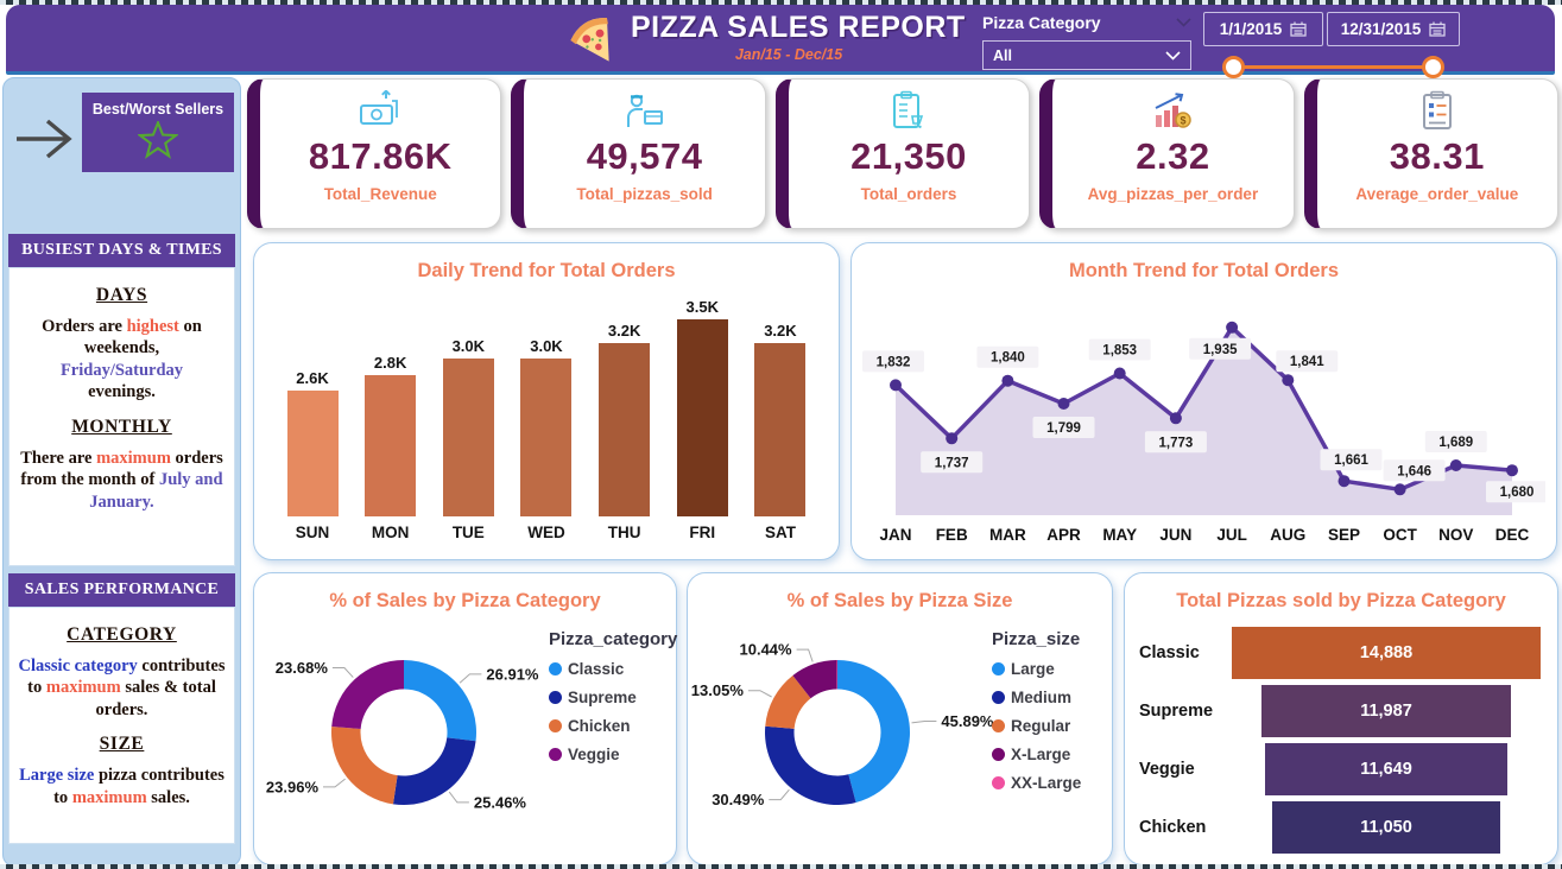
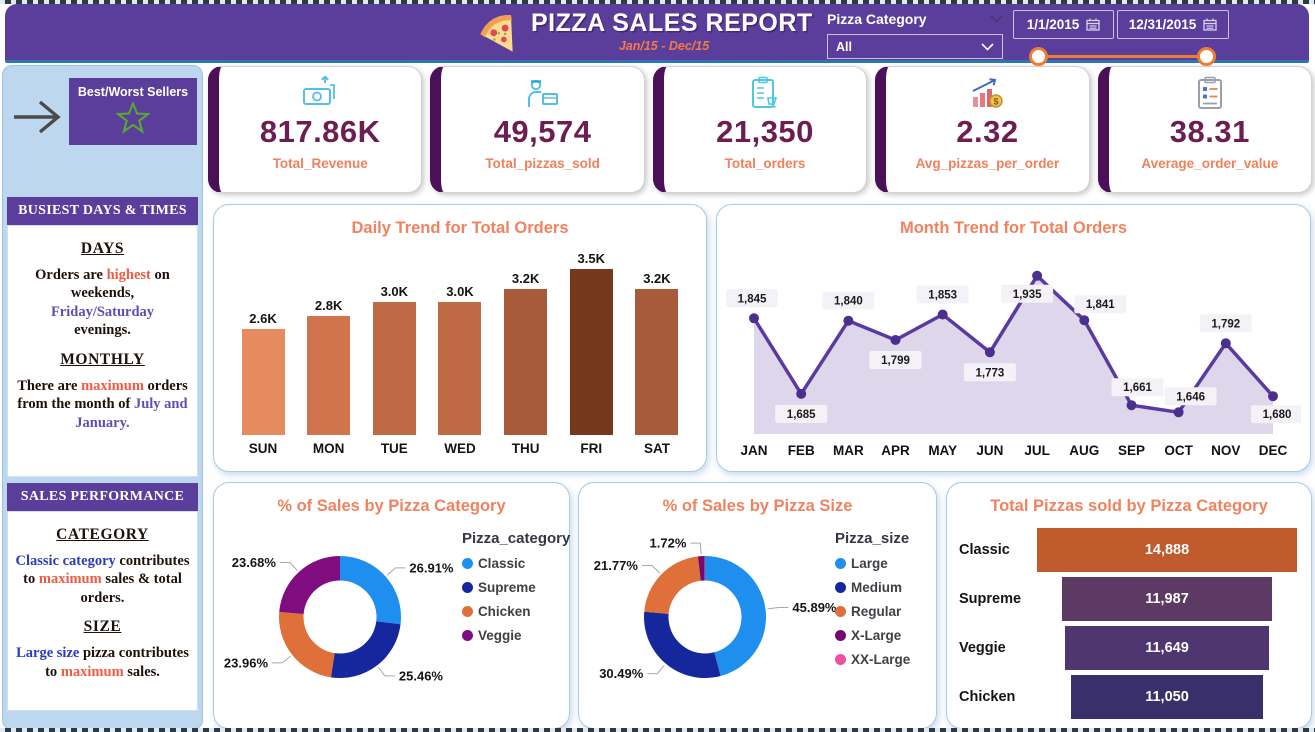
Month Trend for Total Orders/JAN: 1,832 -> 1,845
Month Trend for Total Orders/FEB: 1,737 -> 1,685
Month Trend for Total Orders/NOV: 1,689 -> 1,792
% of Sales by Pizza Size/Regular: 13.05% -> 21.77%
% of Sales by Pizza Size/X-Large: 10.44% -> 1.72%
